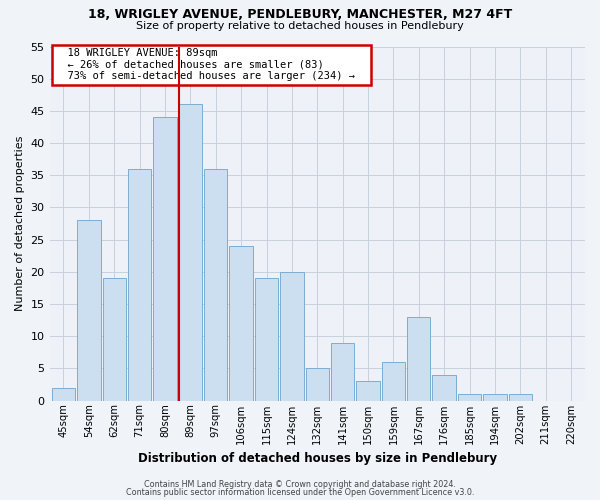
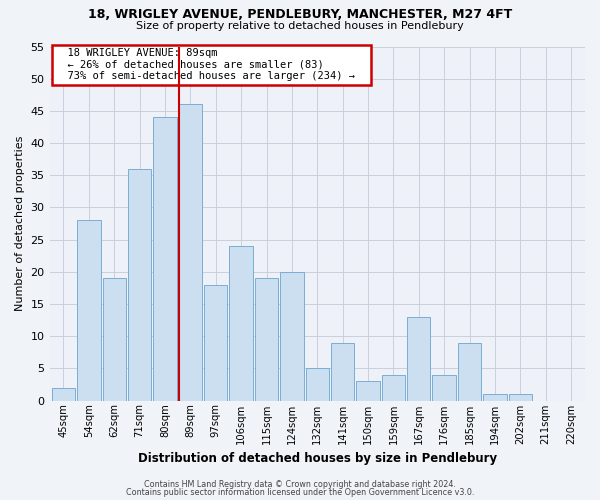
97sqm: 36 -> 18
159sqm: 6 -> 4
185sqm: 1 -> 9
